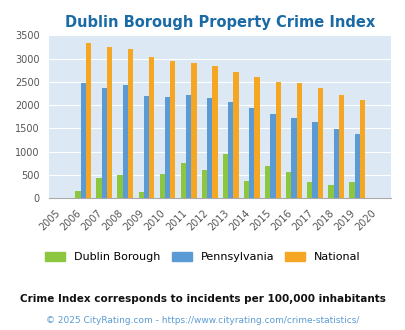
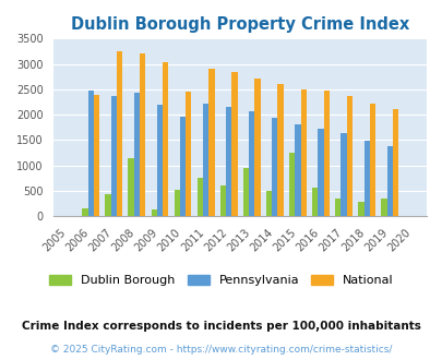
National/2006: 3340 -> 2400
Dublin Borough/2008: 490 -> 1150
Pennsylvania/2010: 2180 -> 1950
National/2010: 2950 -> 2450
Dublin Borough/2014: 370 -> 500
Dublin Borough/2015: 690 -> 1250
